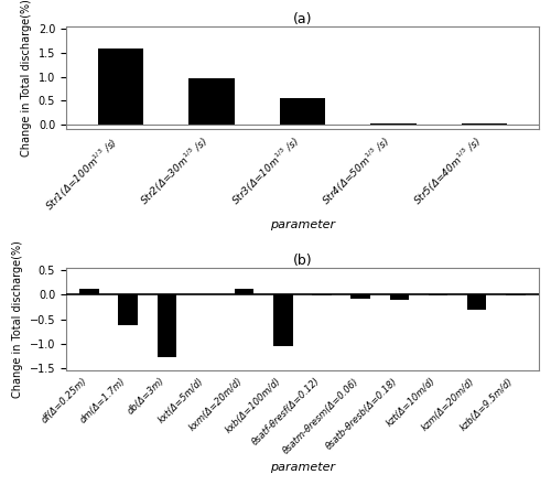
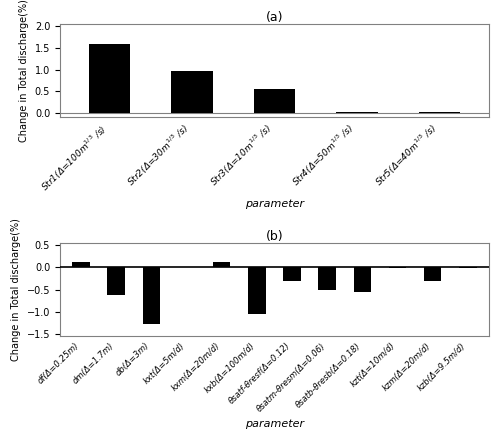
(b)/θsatf-θresf(Δ=0.12): -0.02 -> -0.30
(b)/θsatm-θresm(Δ=0.06): -0.09 -> -0.50
(b)/θsatb-θresb(Δ=0.18): -0.10 -> -0.55
